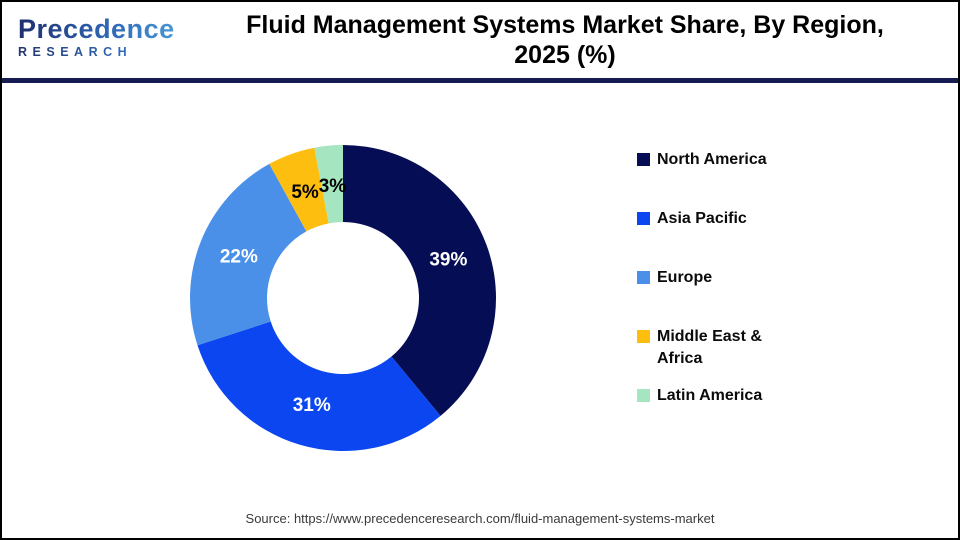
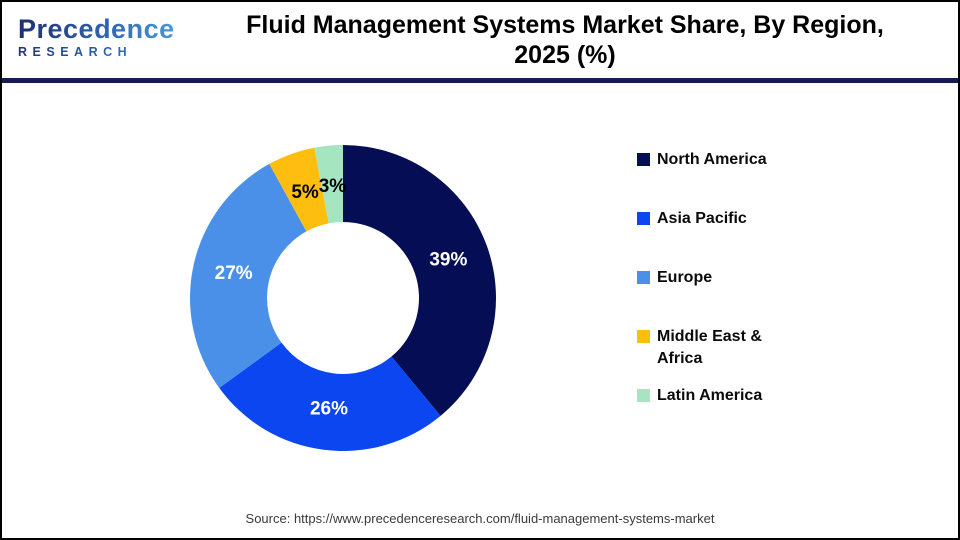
Asia Pacific: 31% -> 26%
Europe: 22% -> 27%
